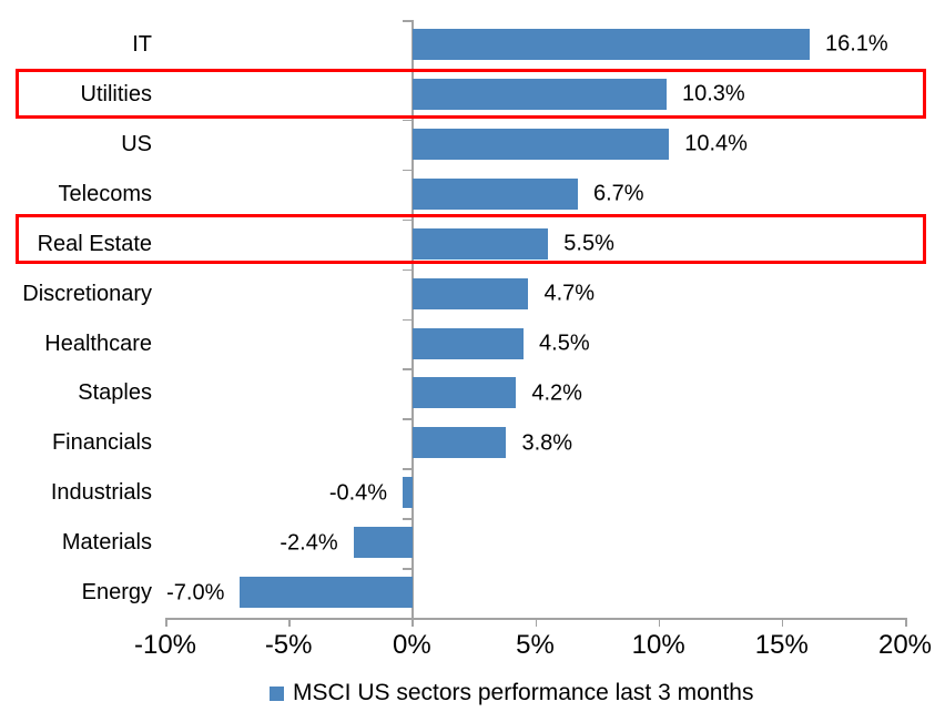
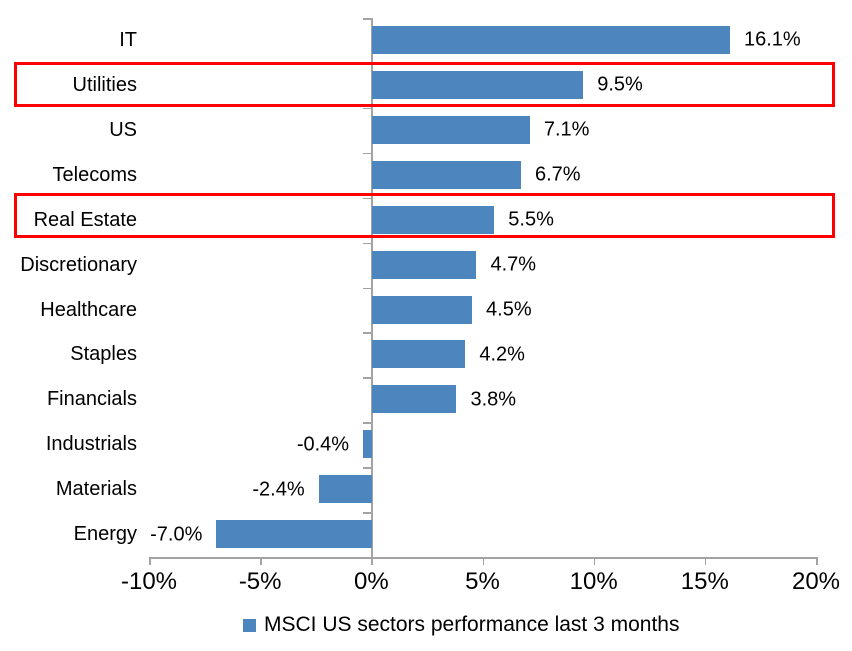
Utilities: 10.3% -> 9.5%
US: 10.4% -> 7.1%
